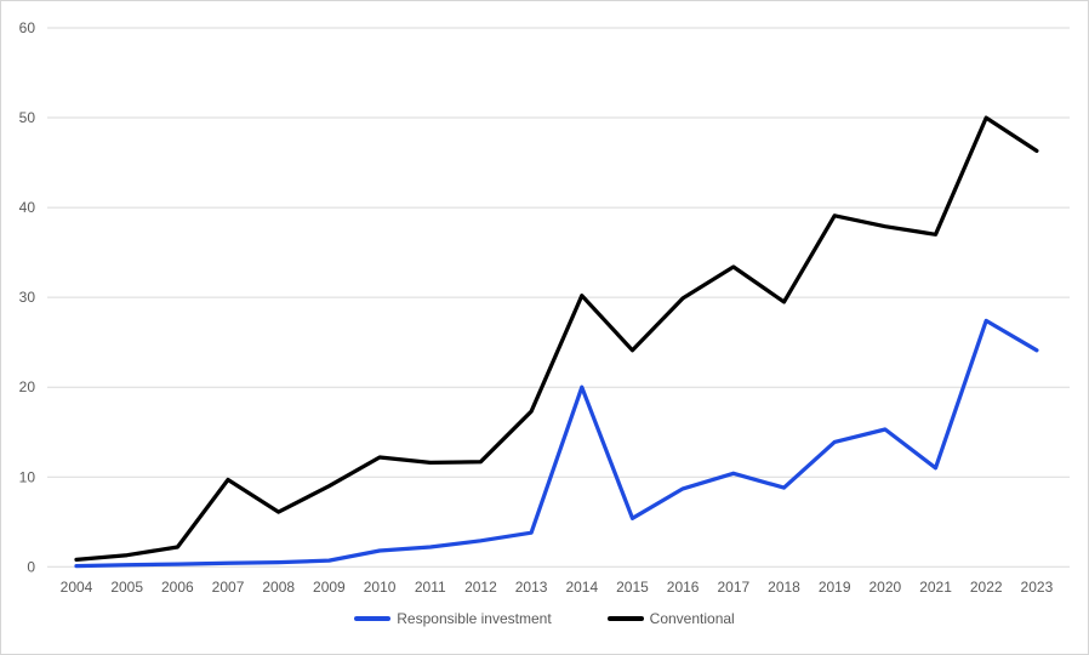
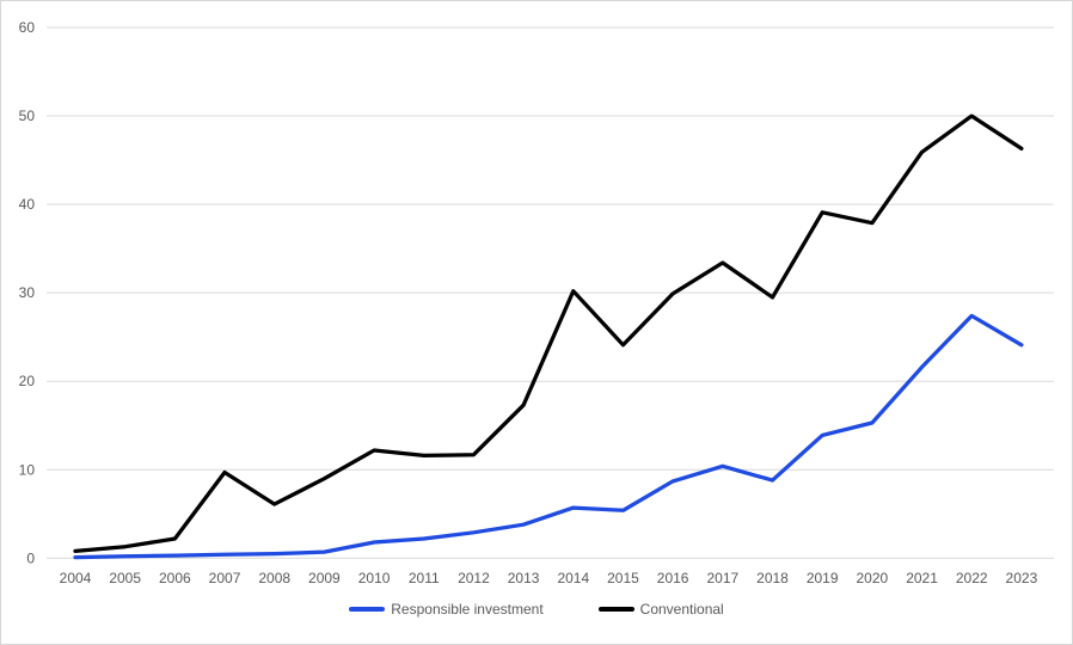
Responsible investment/2014: 20 -> 6
Responsible investment/2021: 11 -> 22
Conventional/2021: 37 -> 46
